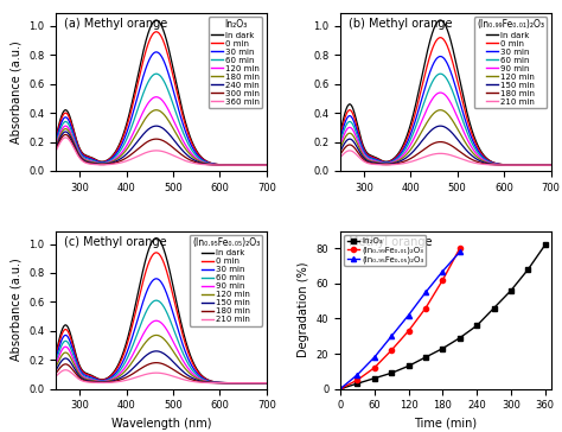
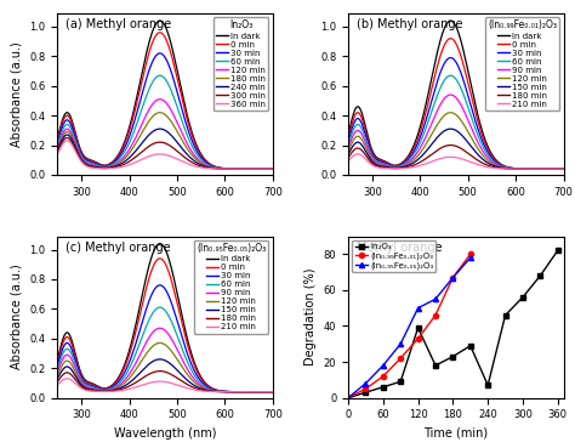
In₂O₃/120: 13 -> 39
(In₀.₉₅Fe₀.₀₅)₂O₃/120: 42 -> 50
(In₀.₉₉Fe₀.₀₁)₂O₃/180: 62 -> 67
In₂O₃/240: 36 -> 7
